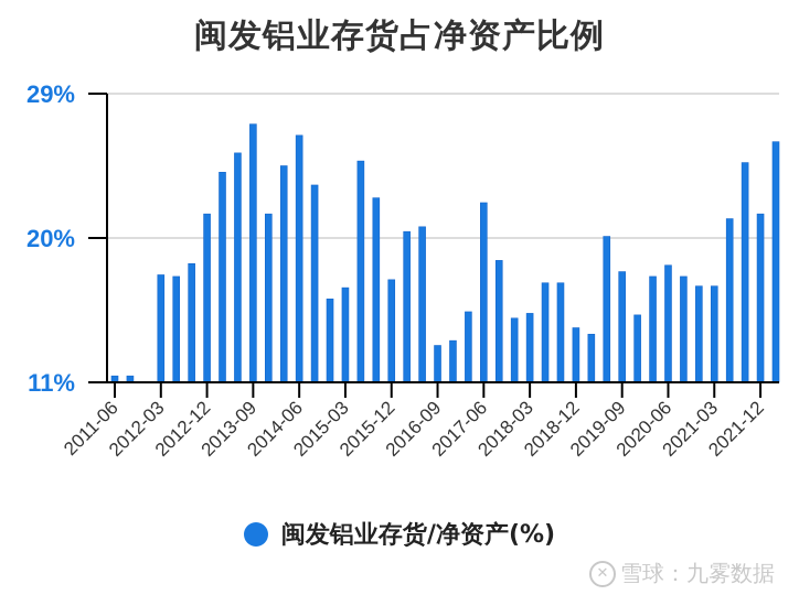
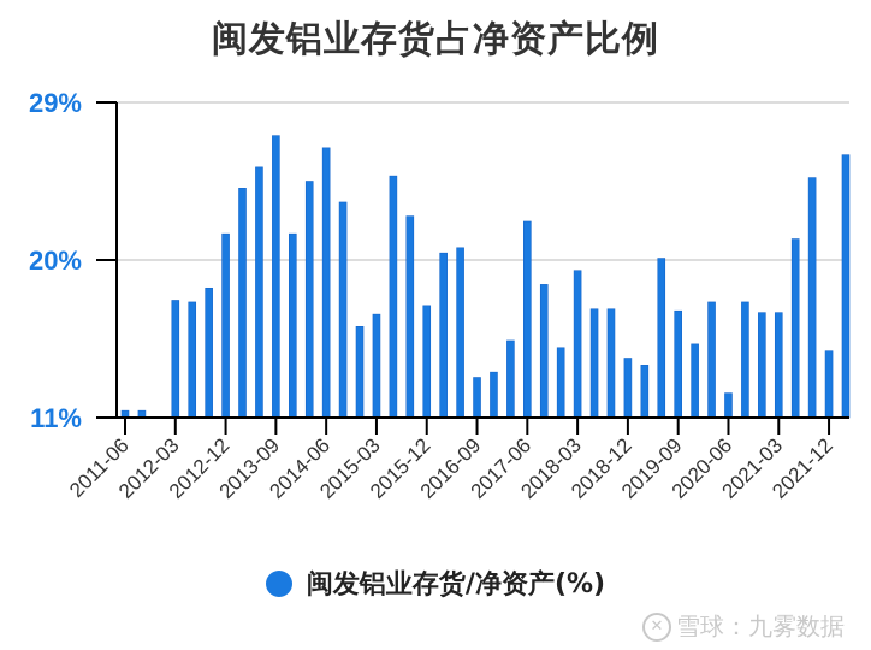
2018-03: 15.3% -> 19.4%
2019-09: 17.9% -> 17.1%
2020-06: 18.3% -> 12.4%
2021-12: 21.5% -> 14.8%
